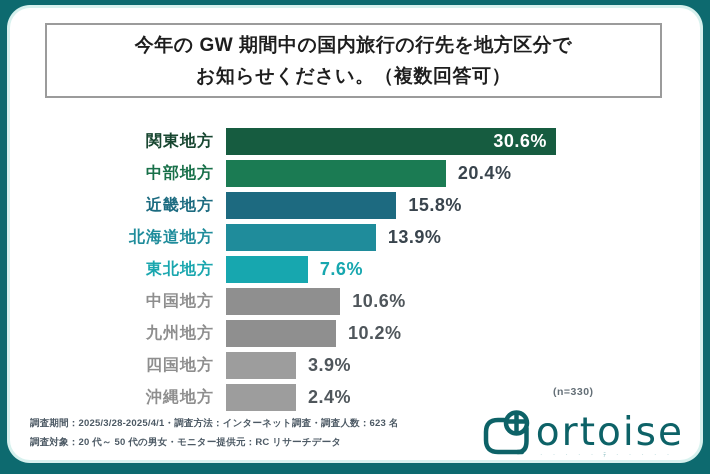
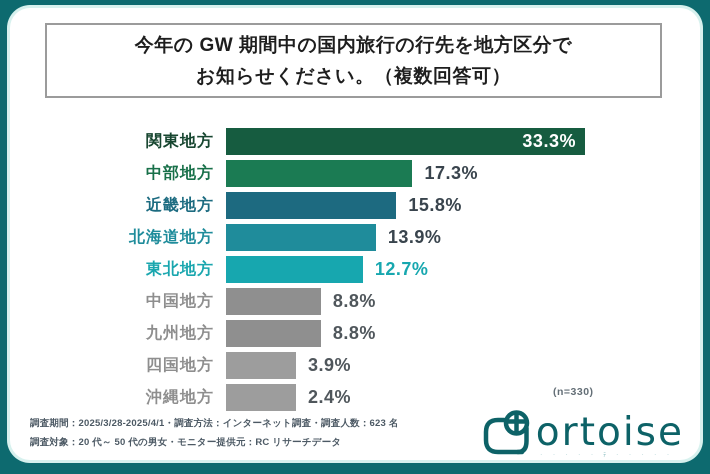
関東地方: 30.6% -> 33.3%
中部地方: 20.4% -> 17.3%
東北地方: 7.6% -> 12.7%
中国地方: 10.6% -> 8.8%
九州地方: 10.2% -> 8.8%
